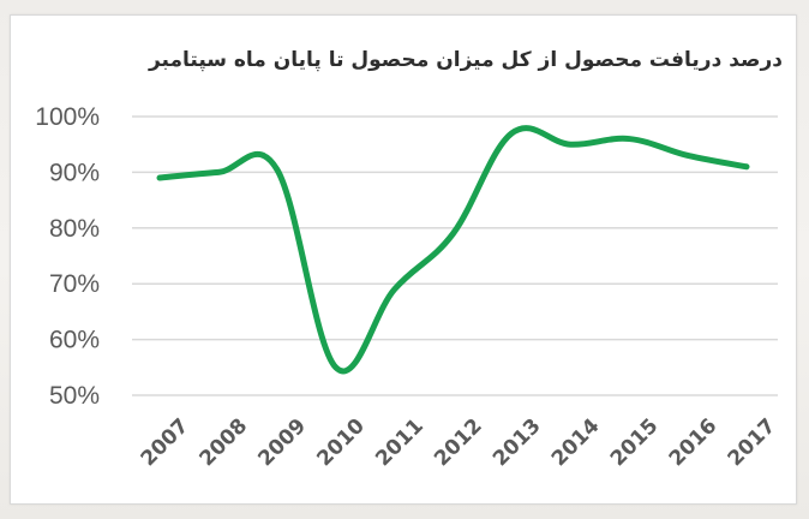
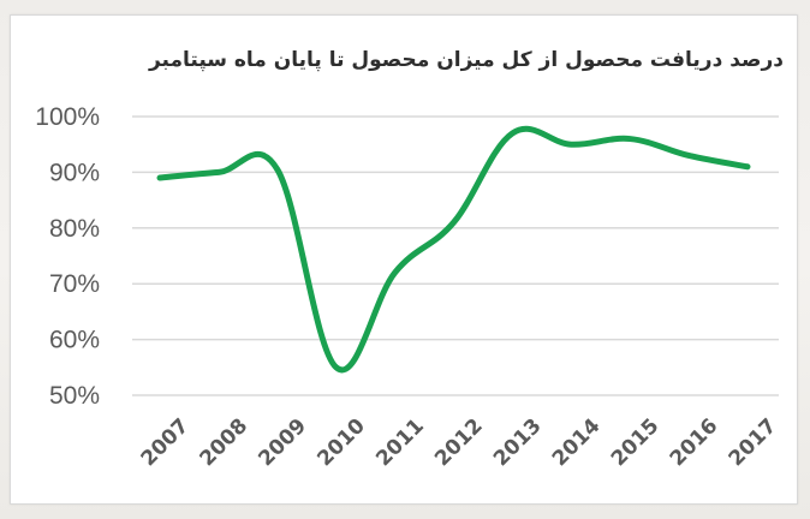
2011: 69% -> 72%
2012: 79% -> 81%
